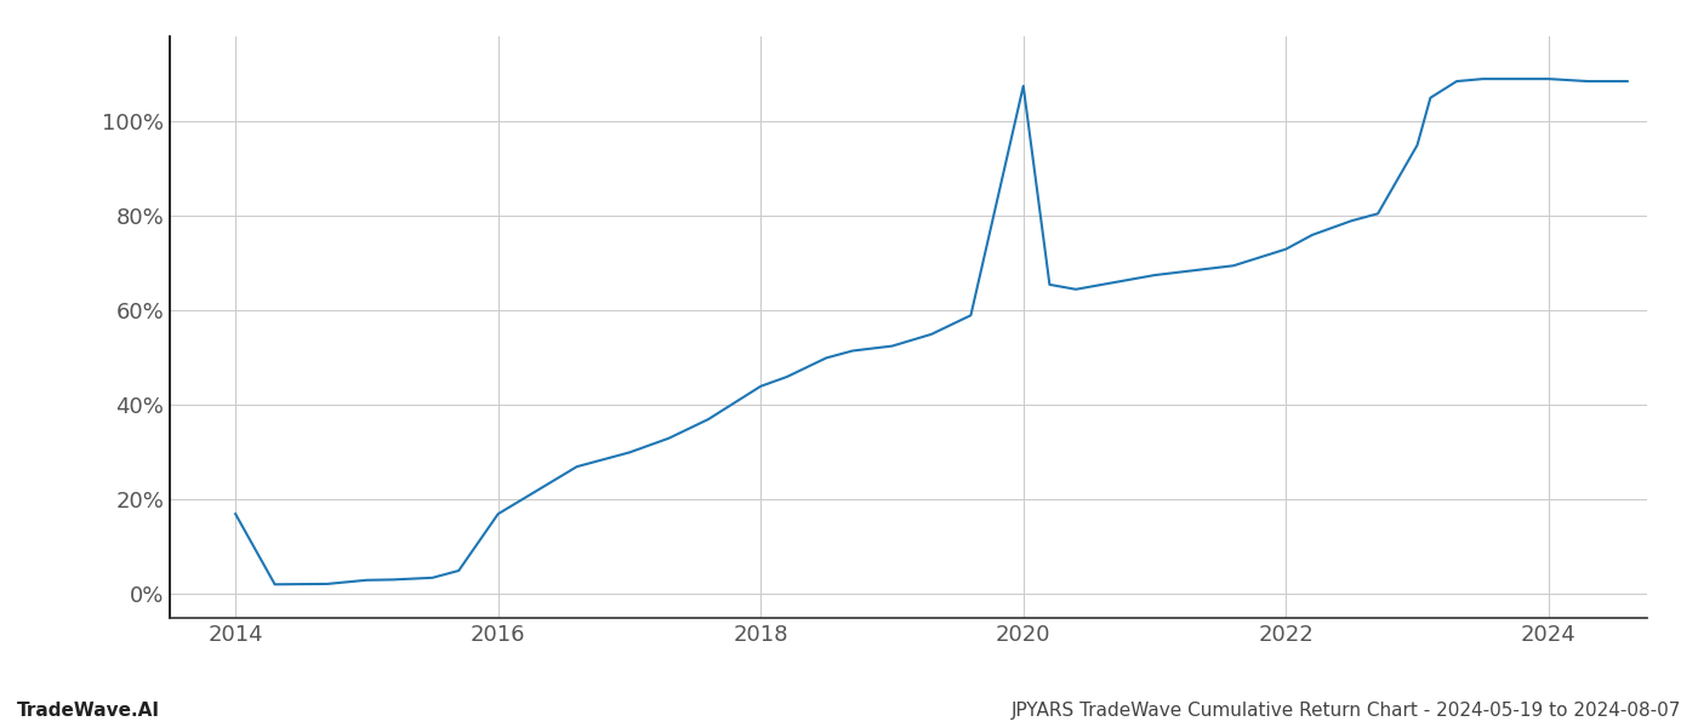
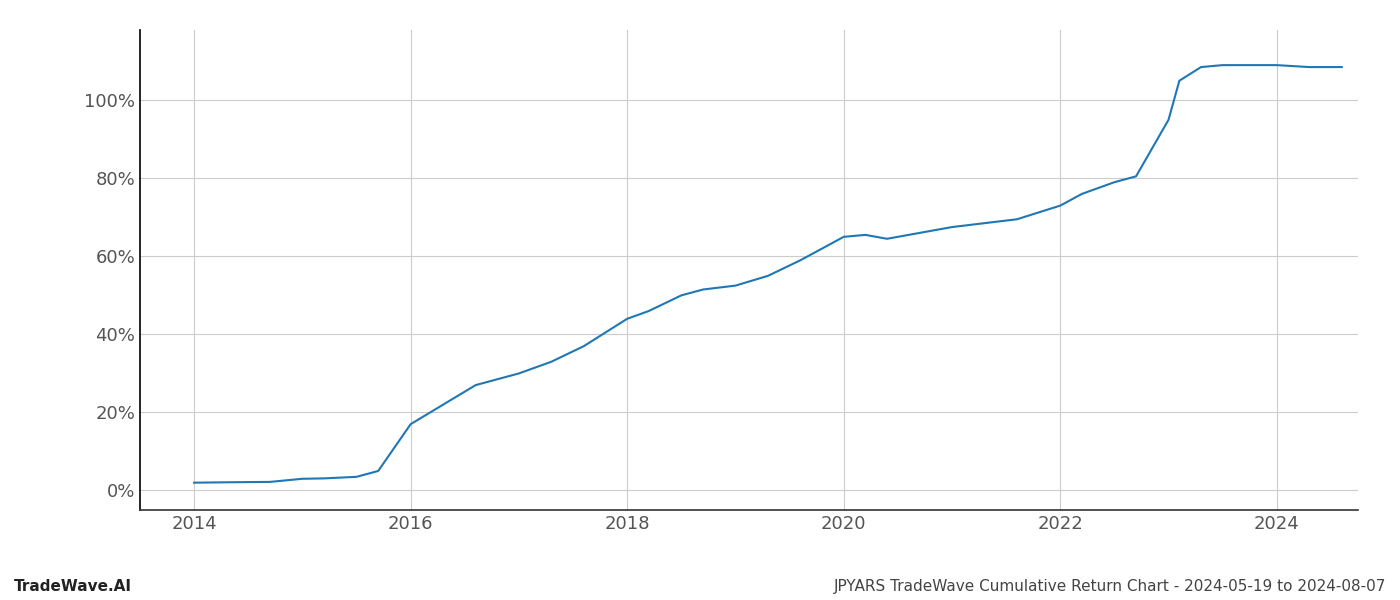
2014: 17.0% -> 2.0%
2020: 107.5% -> 65.0%
